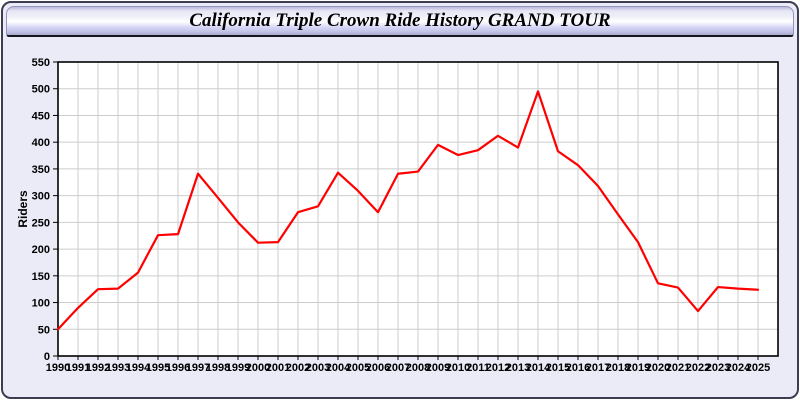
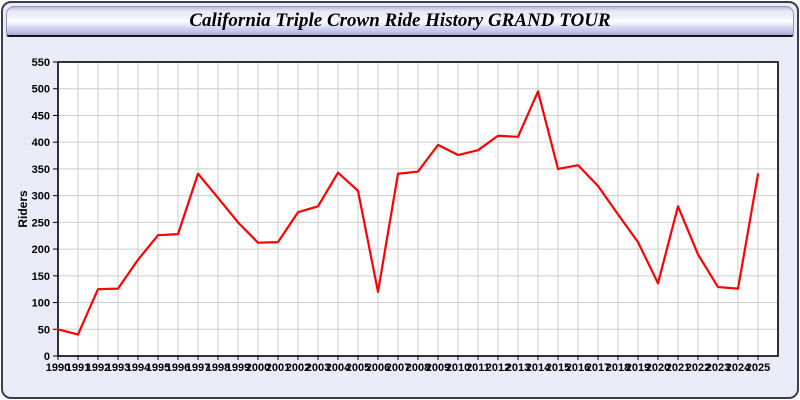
1991: 90 -> 40
1994: 160 -> 180
2006: 270 -> 120
2013: 390 -> 410
2015: 380 -> 350
2021: 130 -> 280
2022: 80 -> 190
2025: 120 -> 340
